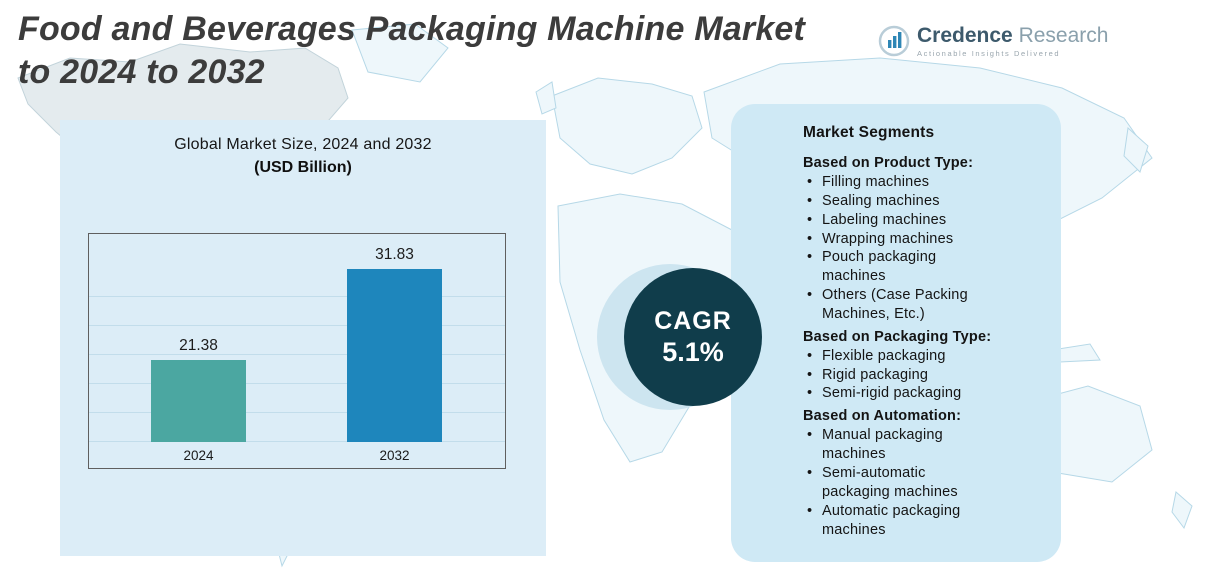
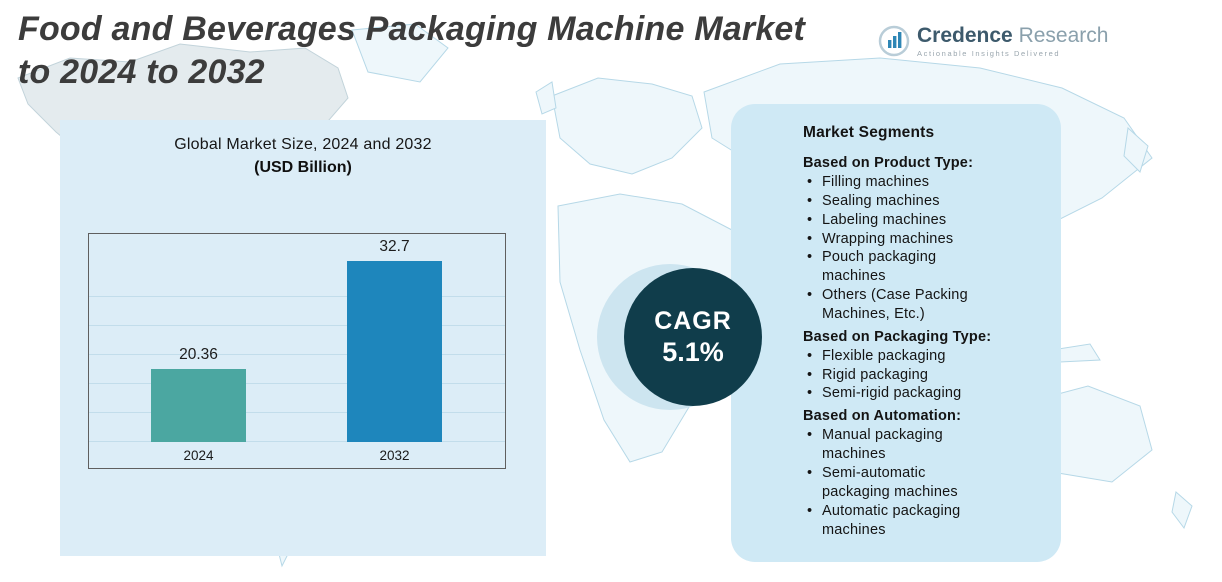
2024: 21.38 -> 20.36
2032: 31.83 -> 32.7
